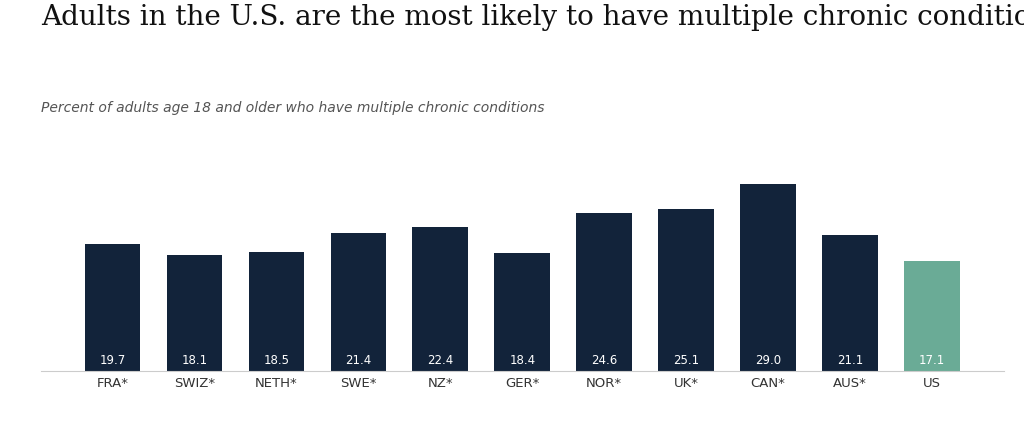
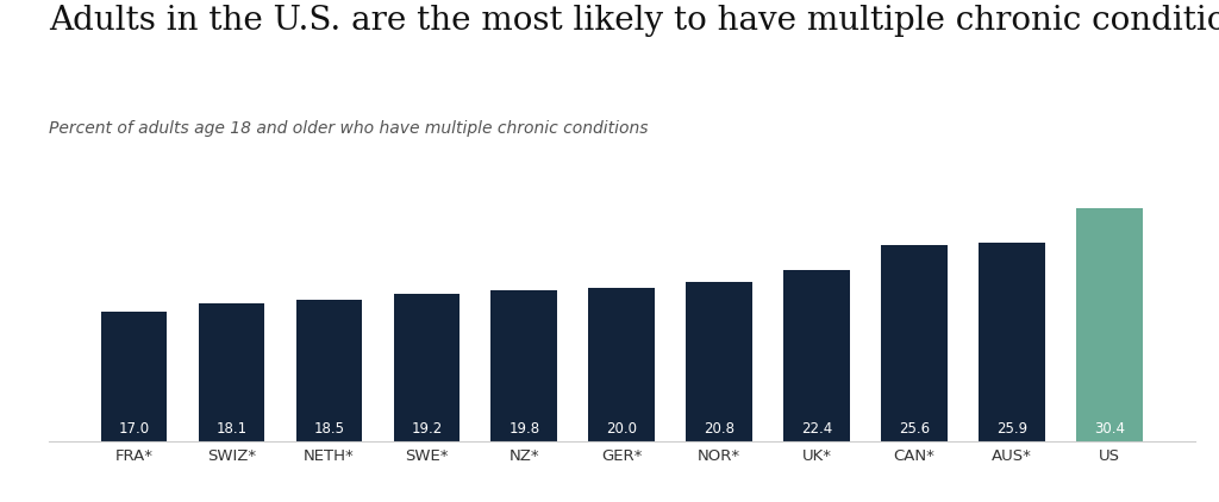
FRA*: 19.7 -> 17.0
SWE*: 21.4 -> 19.2
NZ*: 22.4 -> 19.8
GER*: 18.4 -> 20.0
NOR*: 24.6 -> 20.8
UK*: 25.1 -> 22.4
CAN*: 29.0 -> 25.6
AUS*: 21.1 -> 25.9
US: 17.1 -> 30.4
